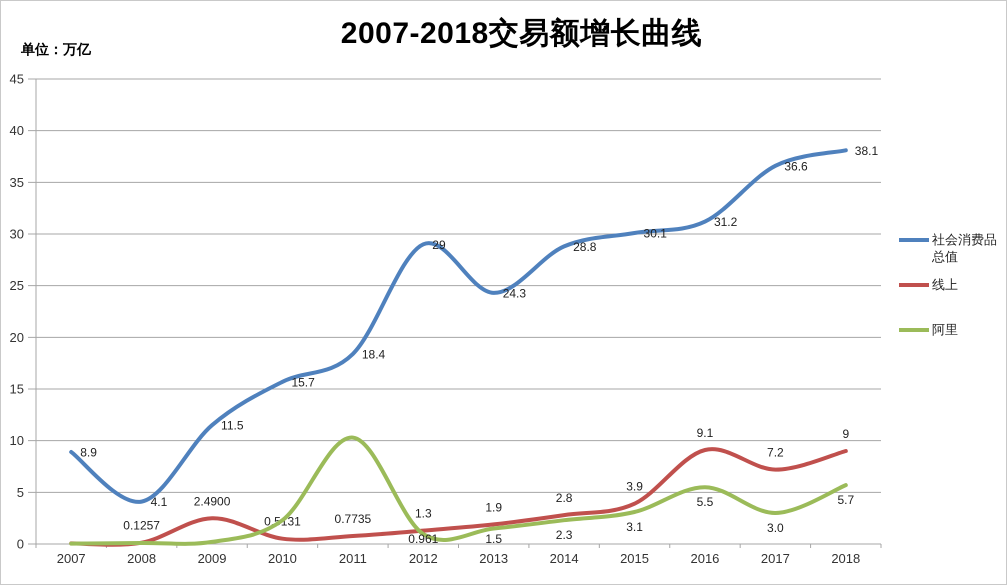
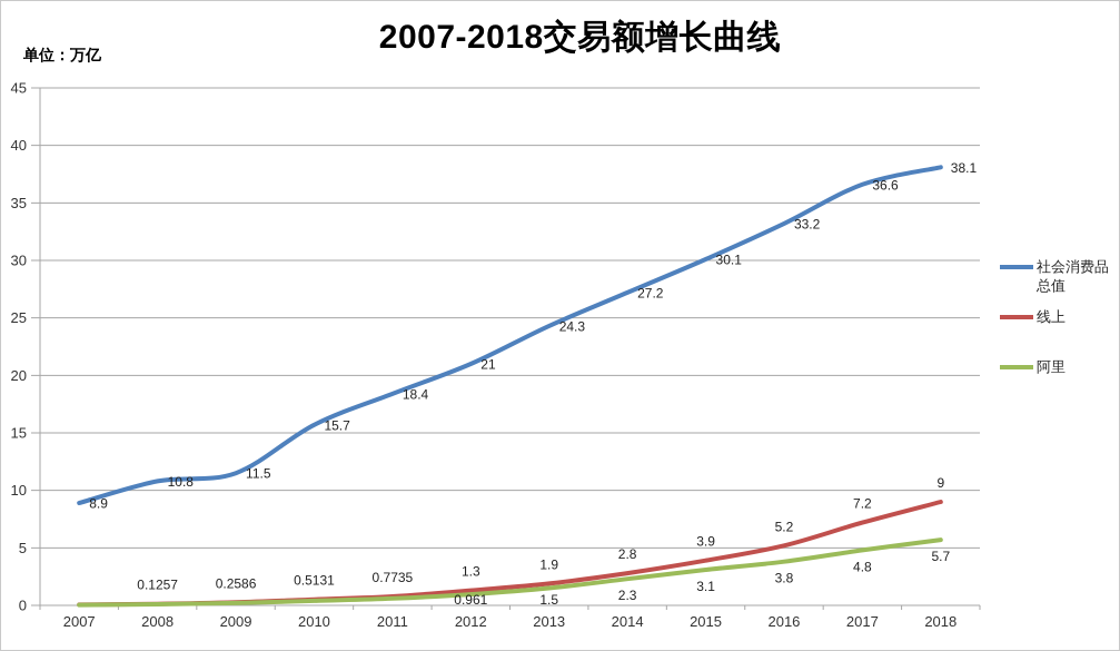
社会消费品总值/2008: 4.1 -> 10.8
线上/2009: 2.4900 -> 0.2586
阿里/2010: 2.3 -> 0.4
阿里/2011: 10.3 -> 0.6
社会消费品总值/2012: 29 -> 21
社会消费品总值/2014: 28.8 -> 27.2
社会消费品总值/2016: 31.2 -> 33.2
线上/2016: 9.1 -> 5.2
阿里/2016: 5.5 -> 3.8
阿里/2017: 3.0 -> 4.8
